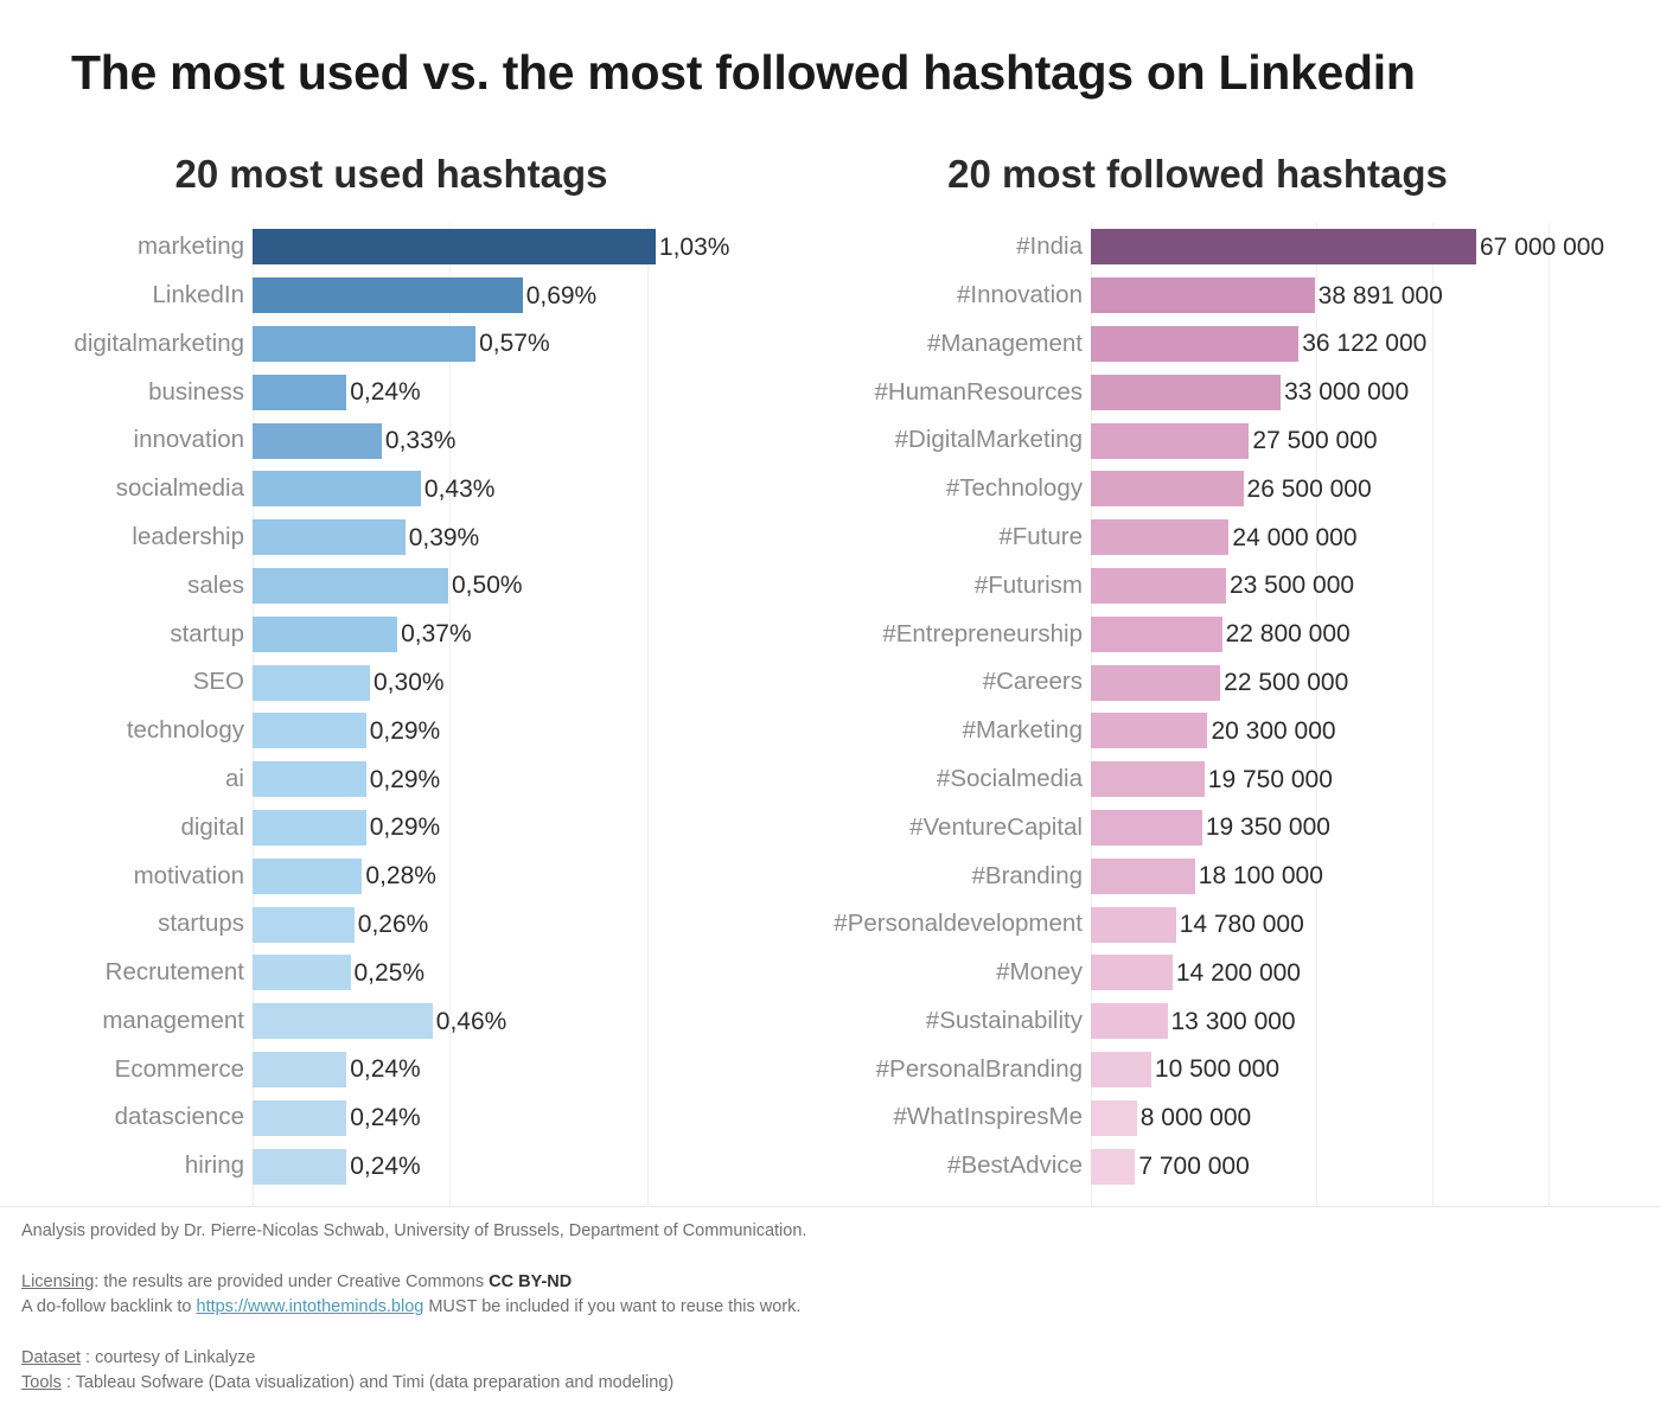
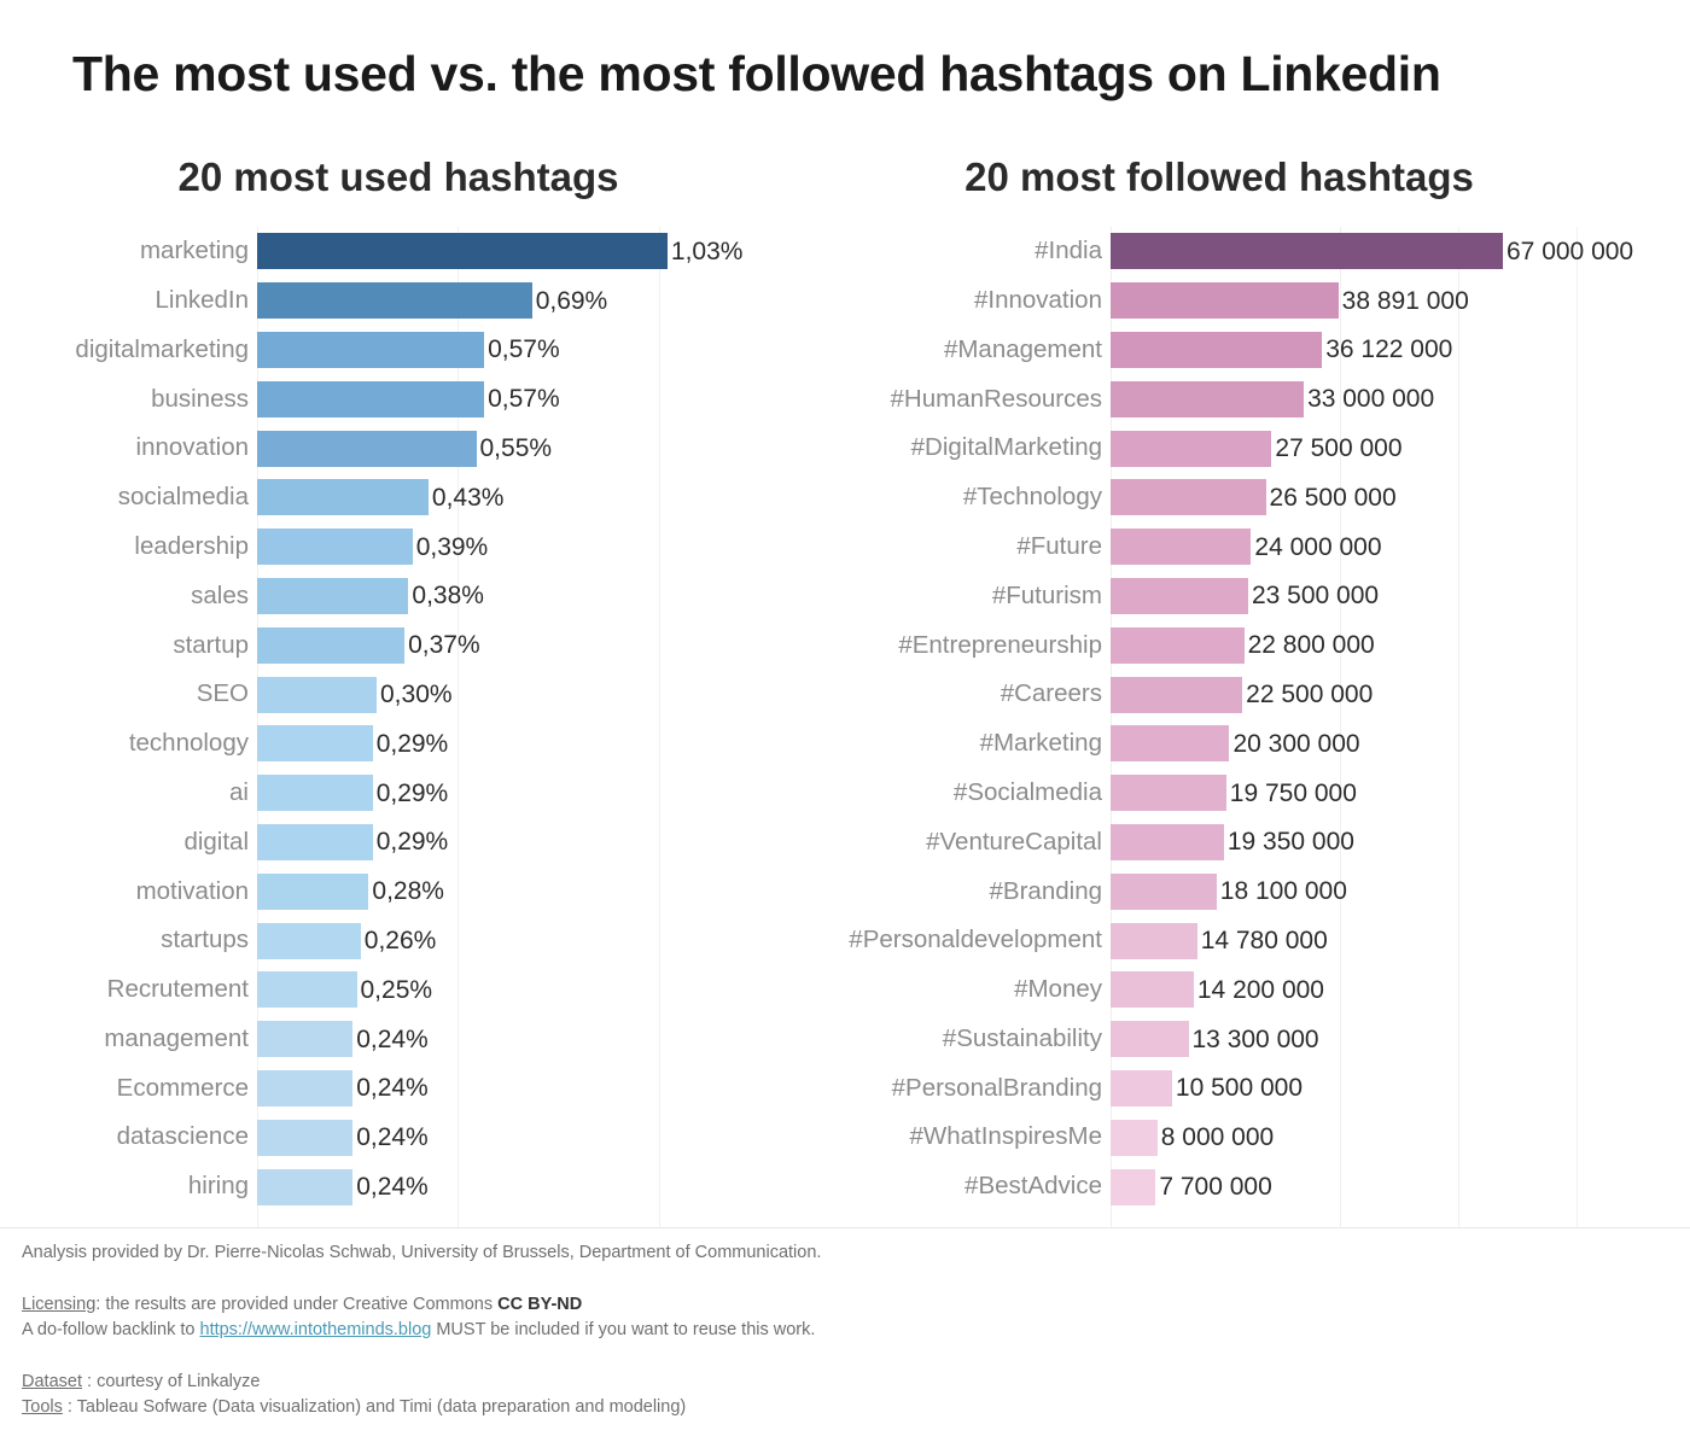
20 most used hashtags/business: 0,24% -> 0,57%
20 most used hashtags/innovation: 0,33% -> 0,55%
20 most used hashtags/sales: 0,50% -> 0,38%
20 most used hashtags/management: 0,46% -> 0,24%
